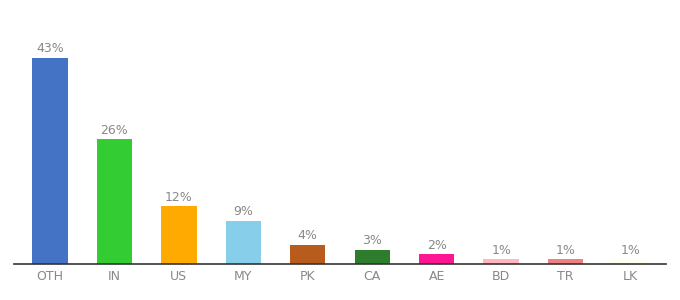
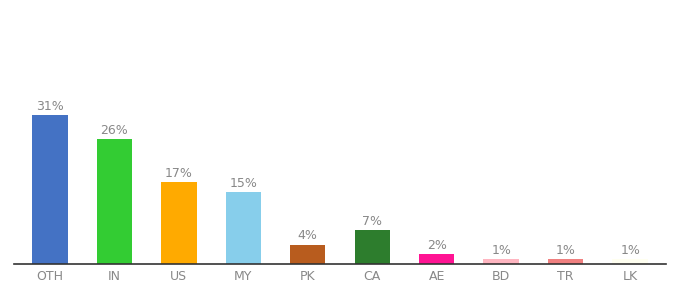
OTH: 43% -> 31%
US: 12% -> 17%
MY: 9% -> 15%
CA: 3% -> 7%
